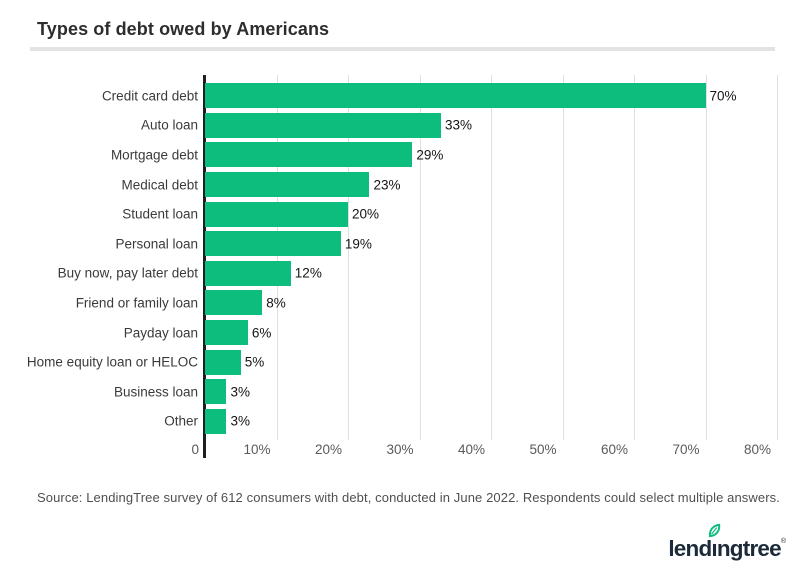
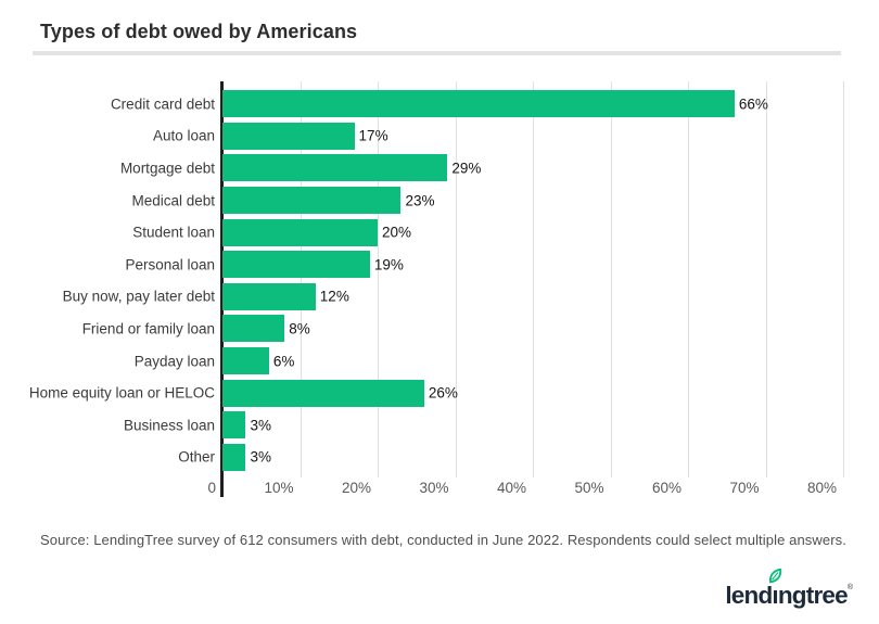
Credit card debt: 70% -> 66%
Auto loan: 33% -> 17%
Home equity loan or HELOC: 5% -> 26%
